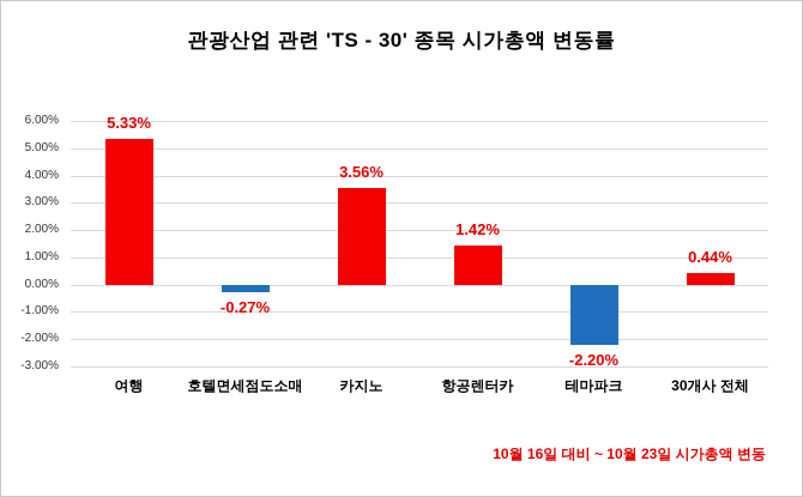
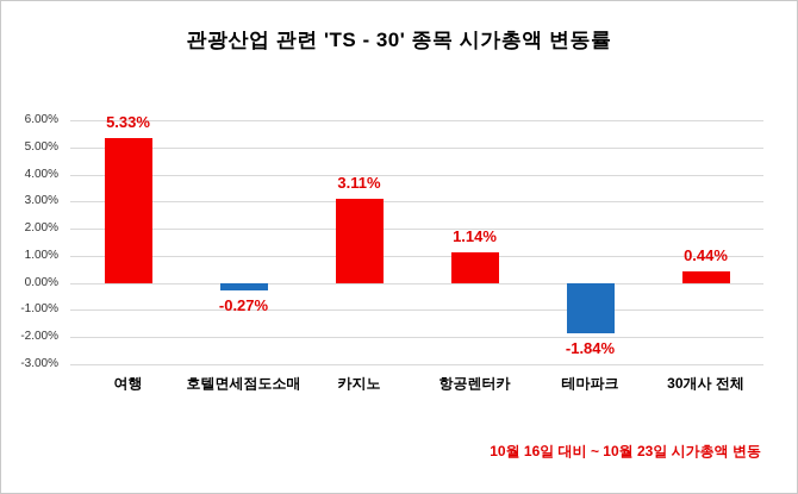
카지노: 3.56% -> 3.11%
항공렌터카: 1.42% -> 1.14%
테마파크: -2.20% -> -1.84%
